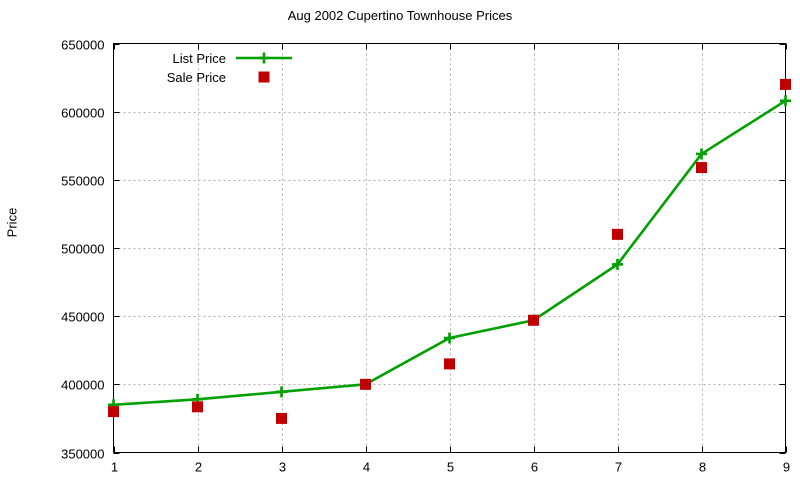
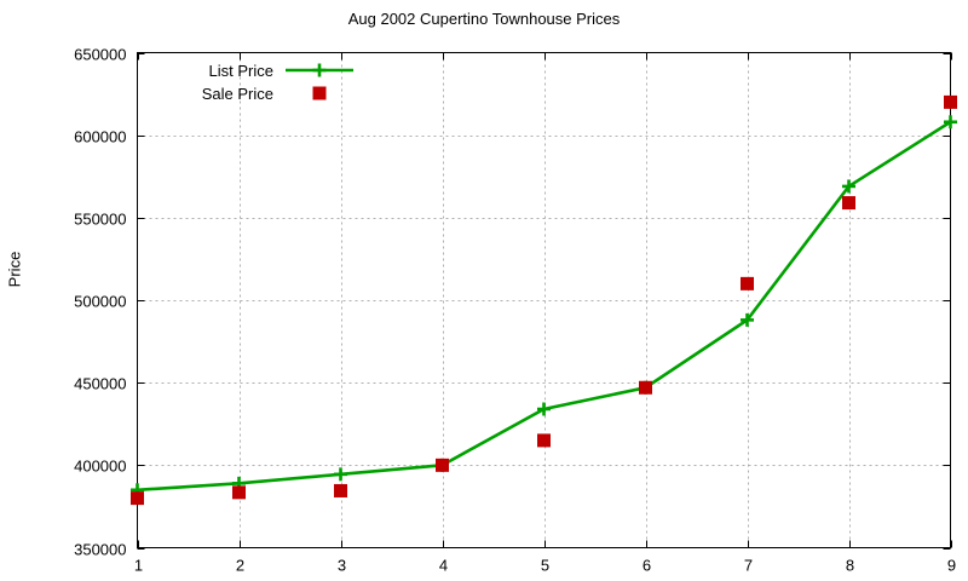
Sale Price/3: 375000 -> 384000
